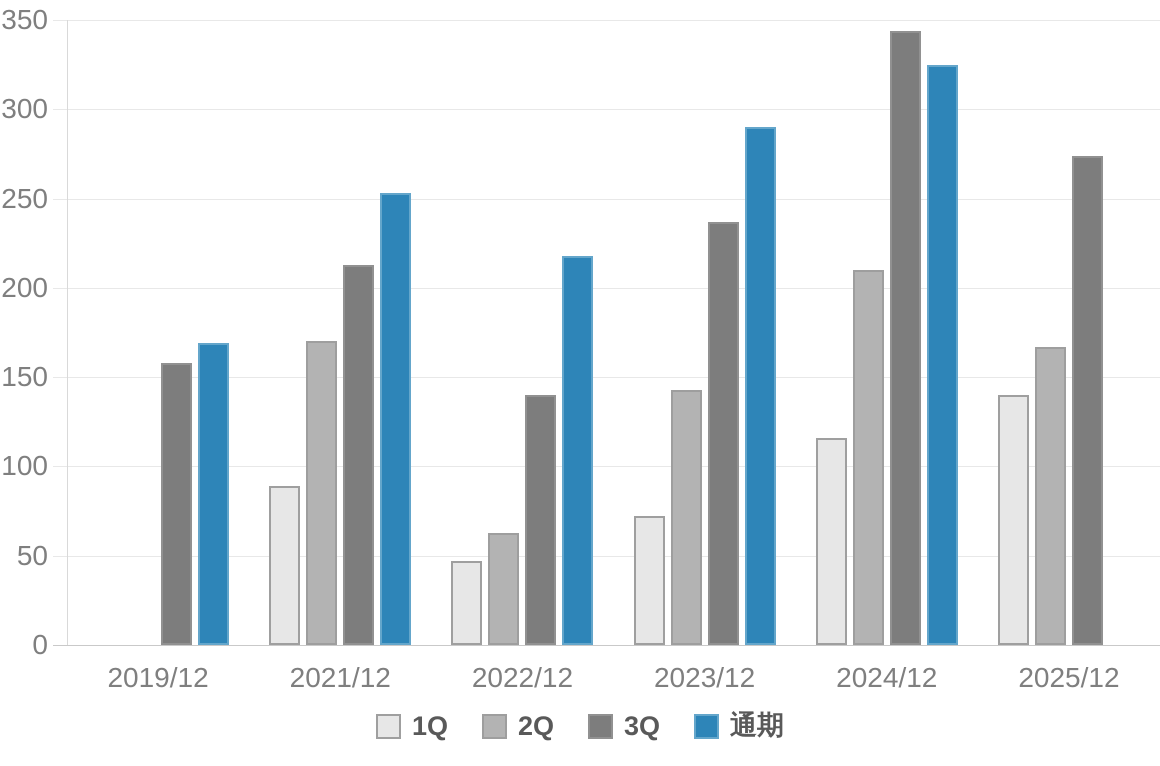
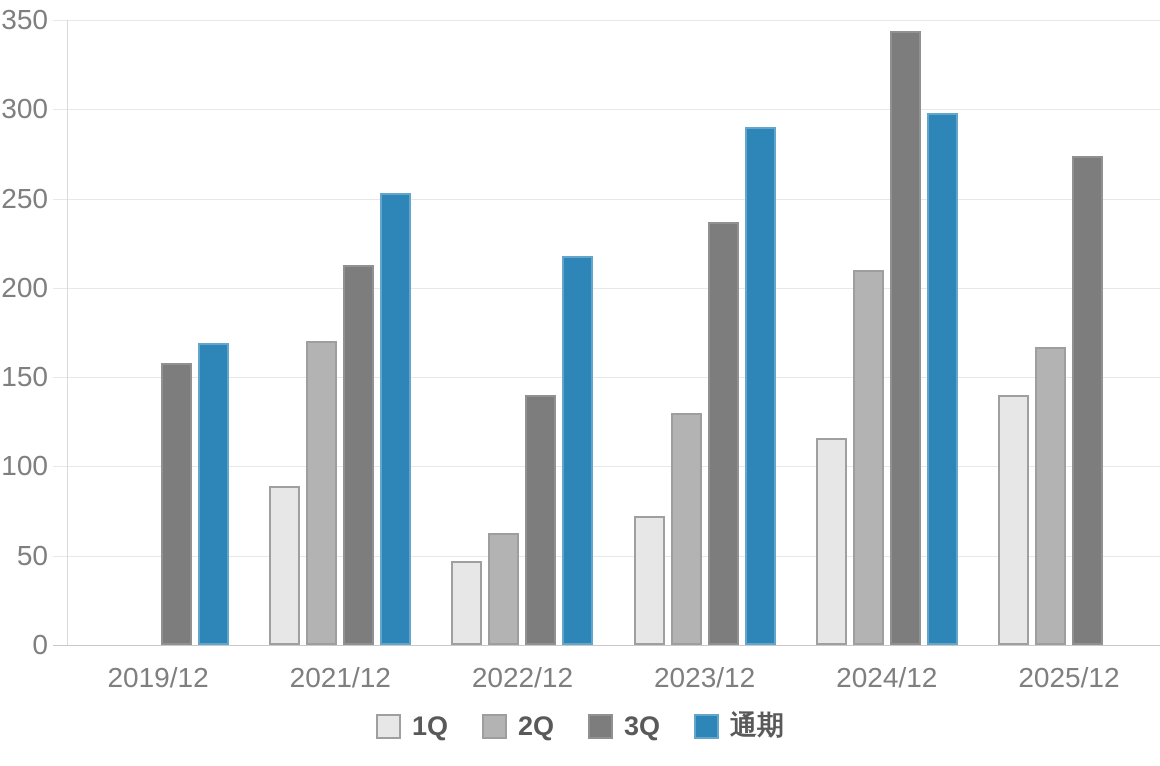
2Q/2023/12: 143 -> 130
通期/2024/12: 325 -> 298
